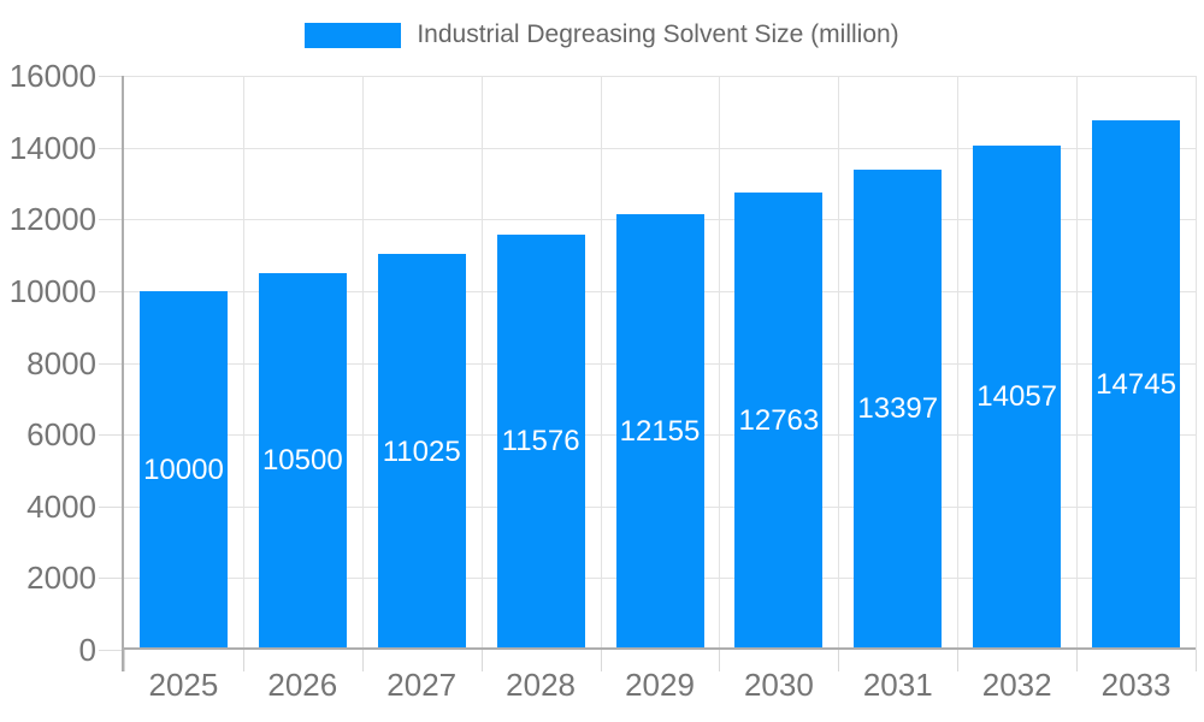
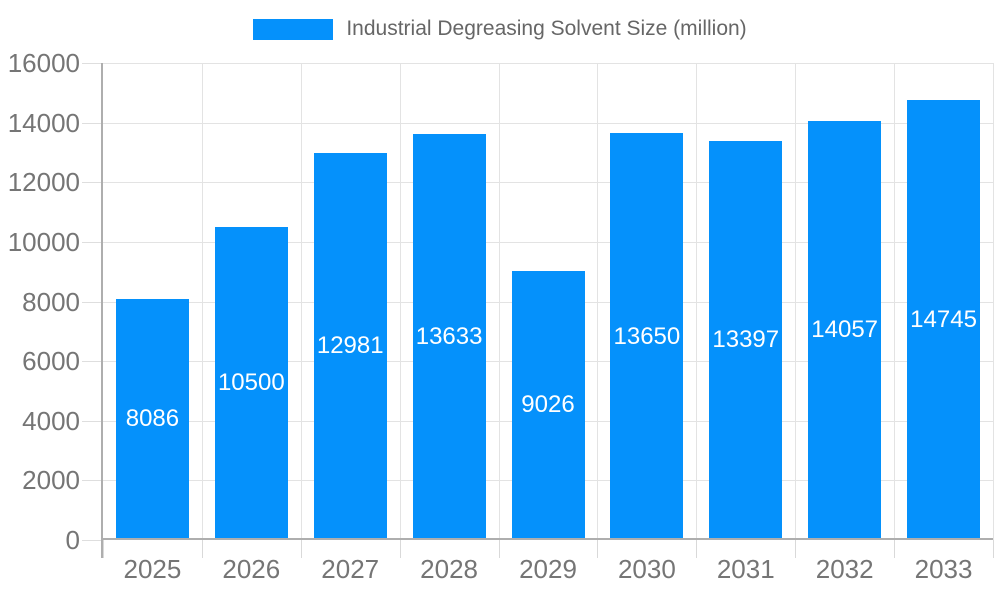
2025: 10000 -> 8086
2027: 11025 -> 12981
2028: 11576 -> 13633
2029: 12155 -> 9026
2030: 12763 -> 13650
